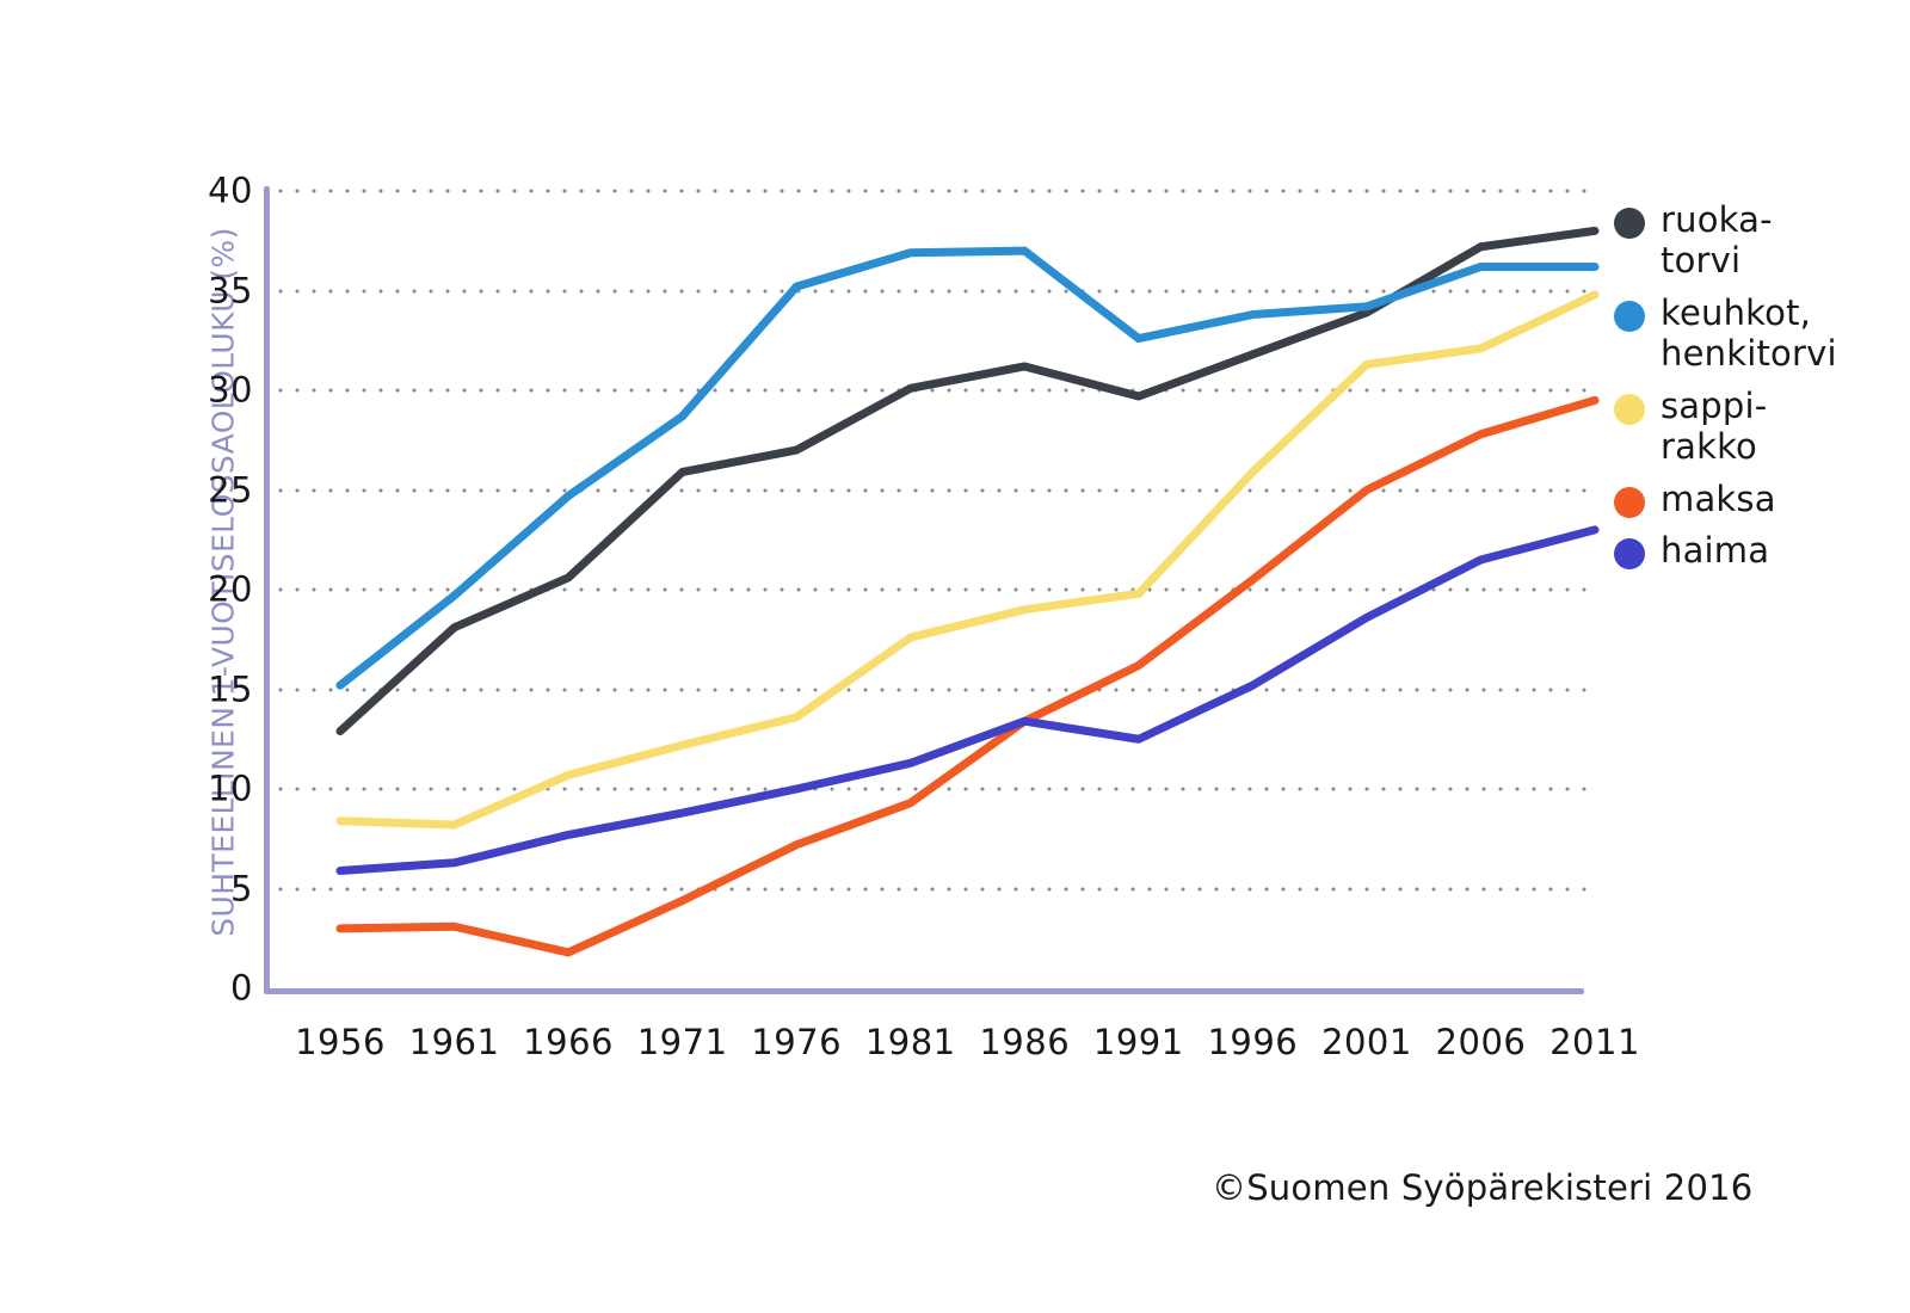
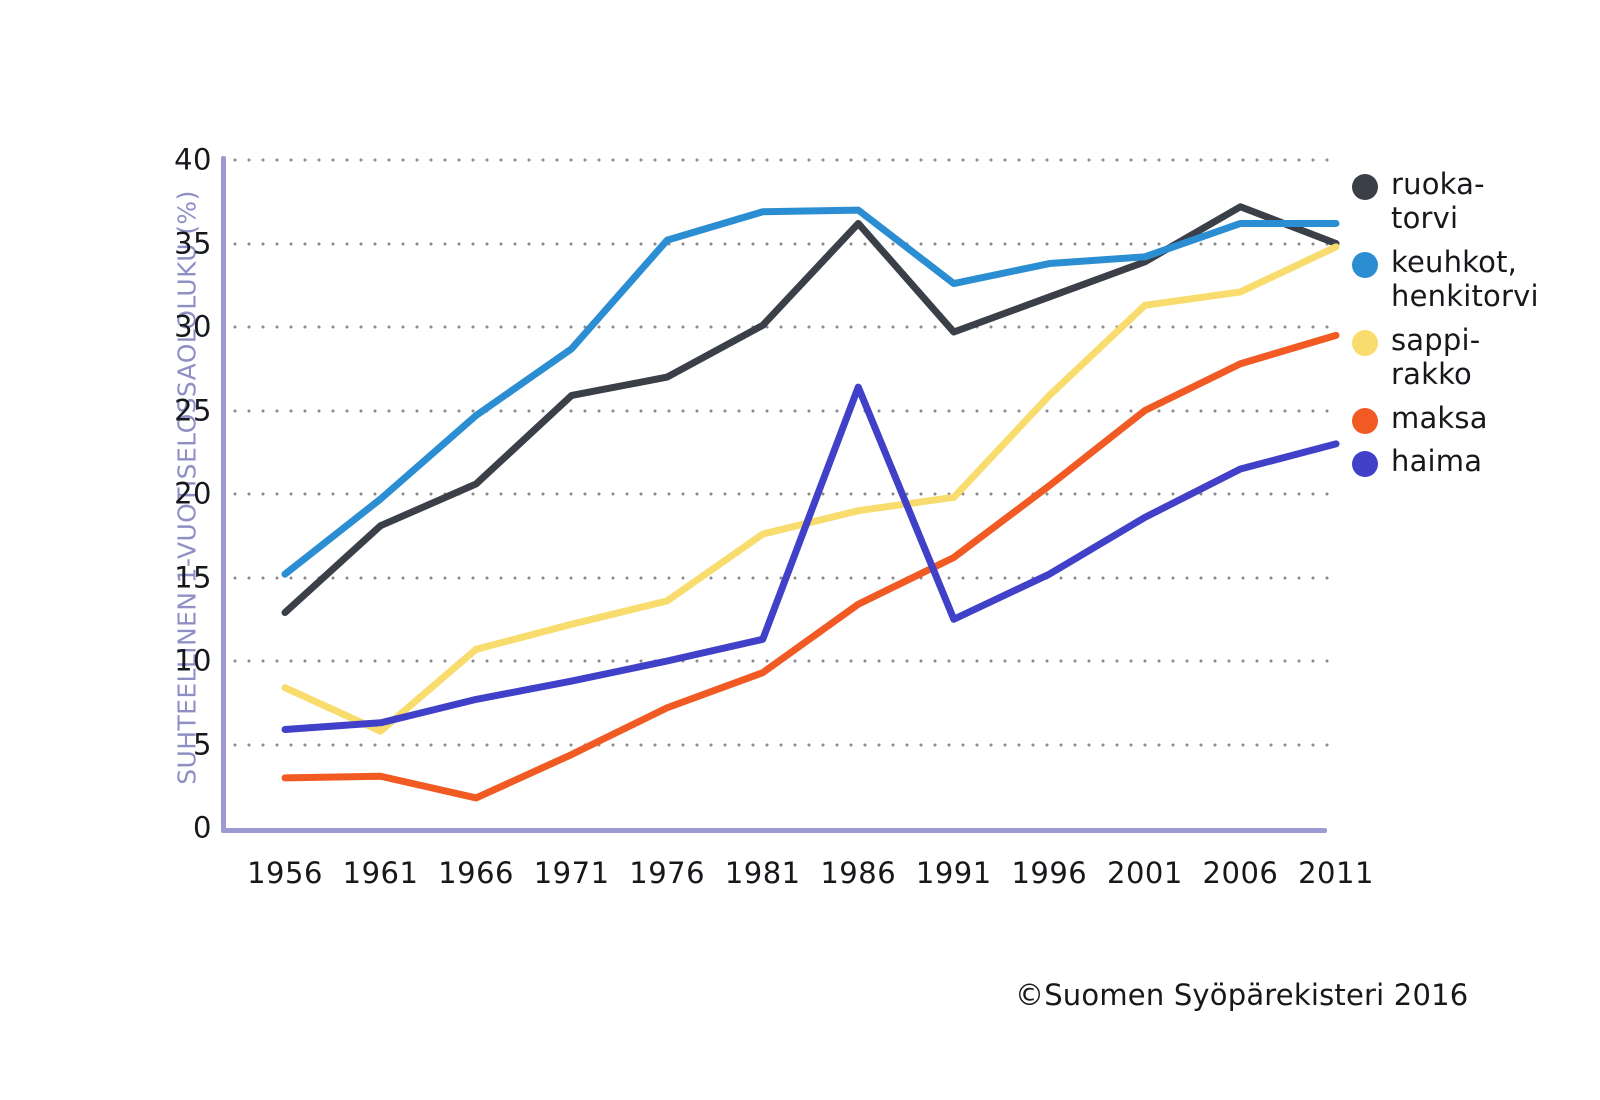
sappi-rakko/1961: 8.2 -> 5.8
ruoka-torvi/1986: 31.2 -> 36.2
haima/1986: 13.4 -> 26.4
ruoka-torvi/2011: 38.0 -> 35.0
